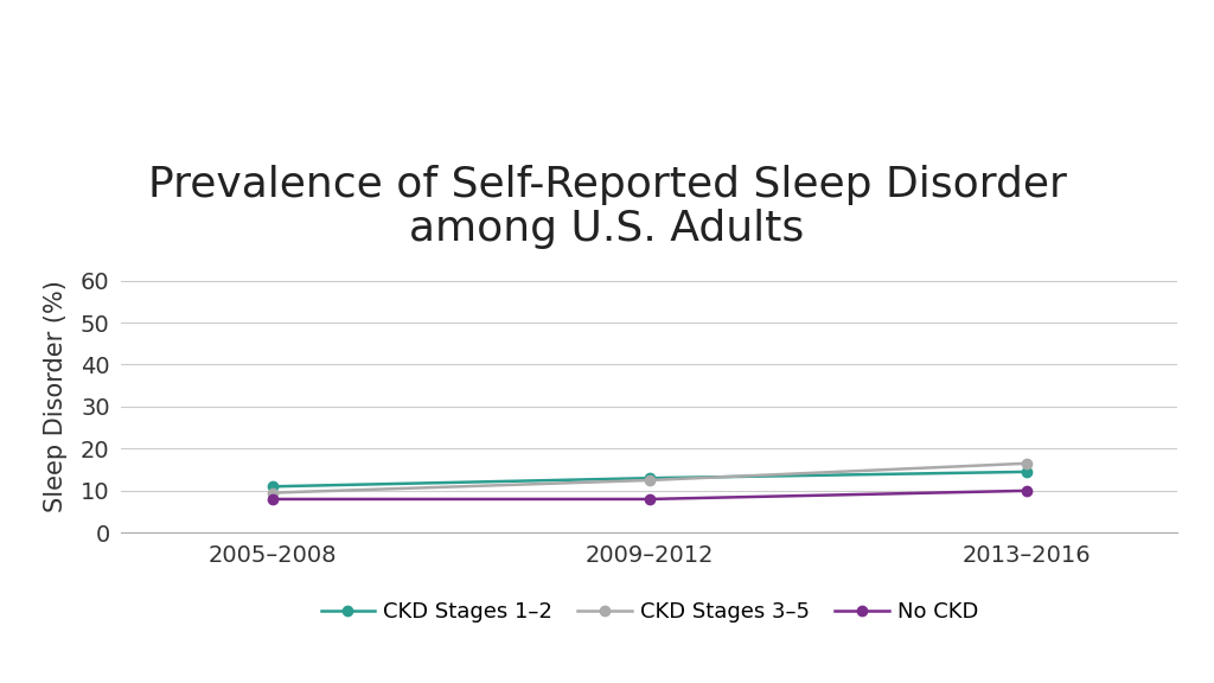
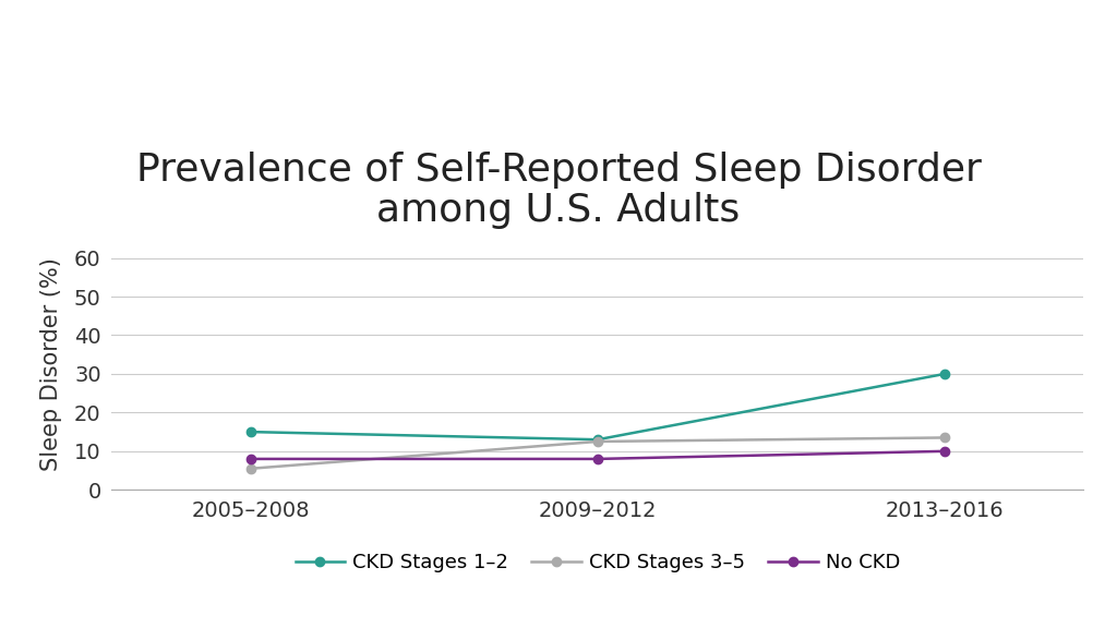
CKD Stages 1–2/2005–2008: 11.0 -> 15.0
CKD Stages 3–5/2005–2008: 9.5 -> 5.5
CKD Stages 1–2/2013–2016: 14.5 -> 30.0
CKD Stages 3–5/2013–2016: 16.5 -> 13.5
